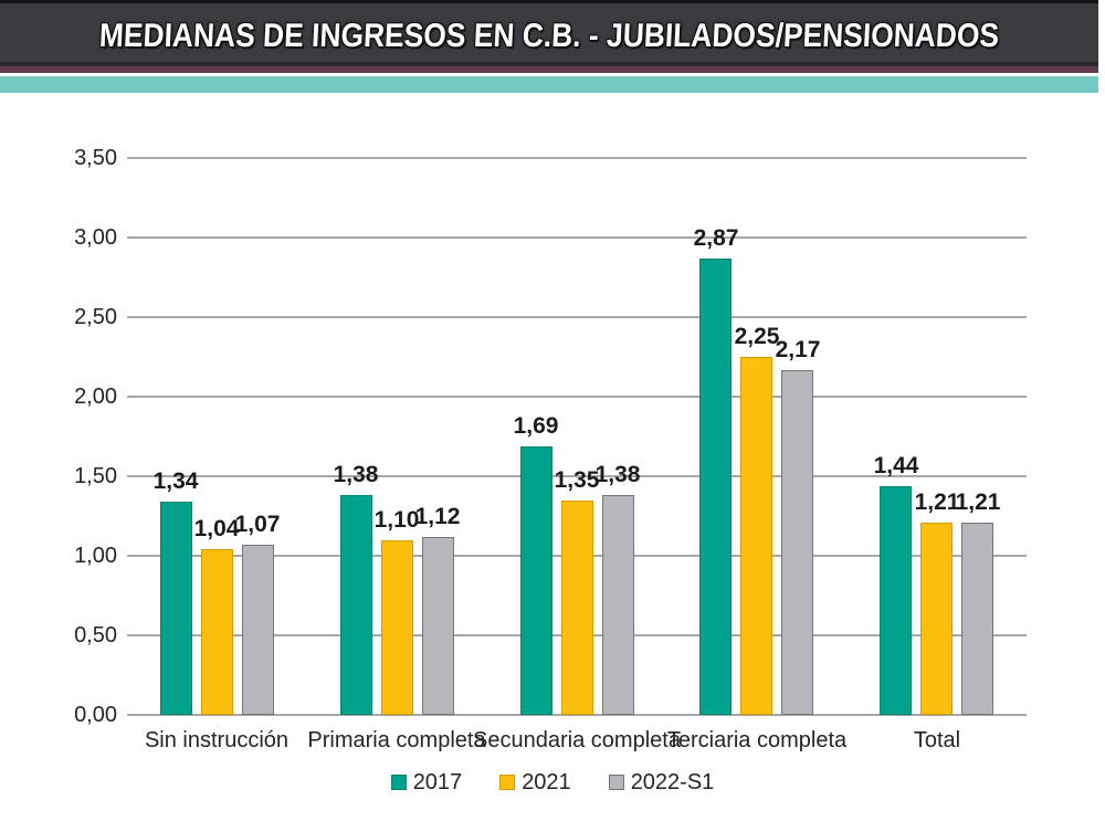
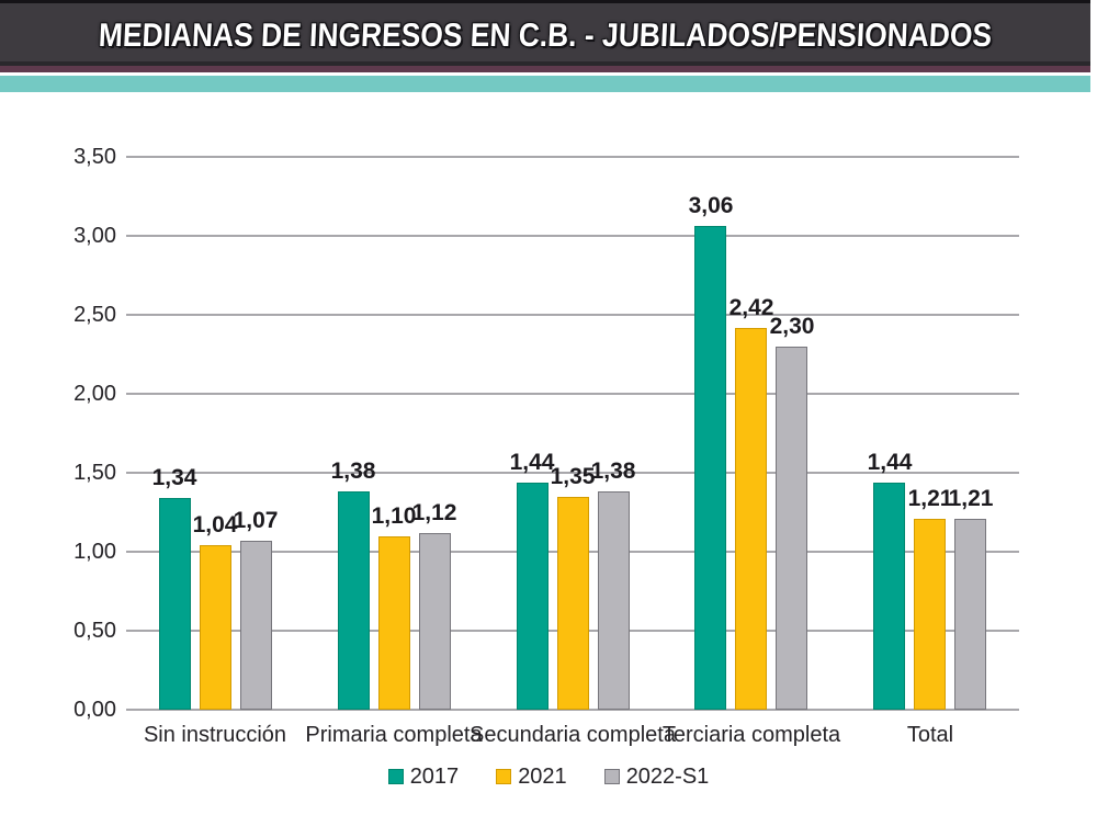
2017/Secundaria completa: 1,69 -> 1,44
2017/Terciaria completa: 2,87 -> 3,06
2021/Terciaria completa: 2,25 -> 2,42
2022-S1/Terciaria completa: 2,17 -> 2,30
